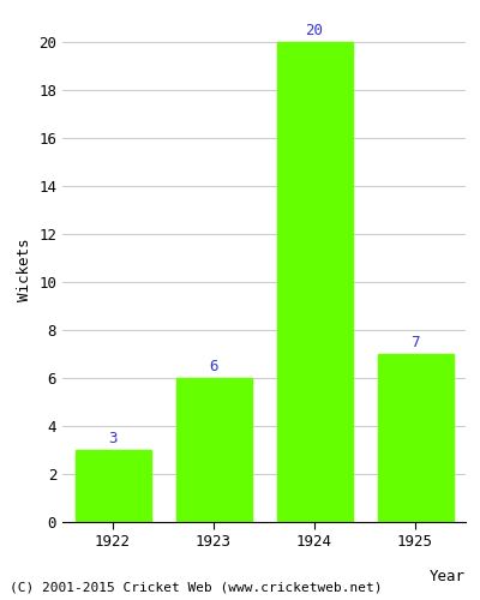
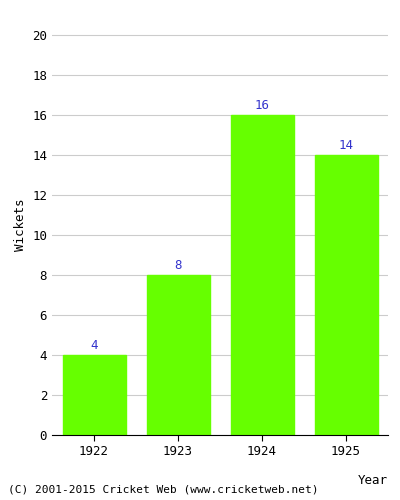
1922: 3 -> 4
1923: 6 -> 8
1924: 20 -> 16
1925: 7 -> 14
